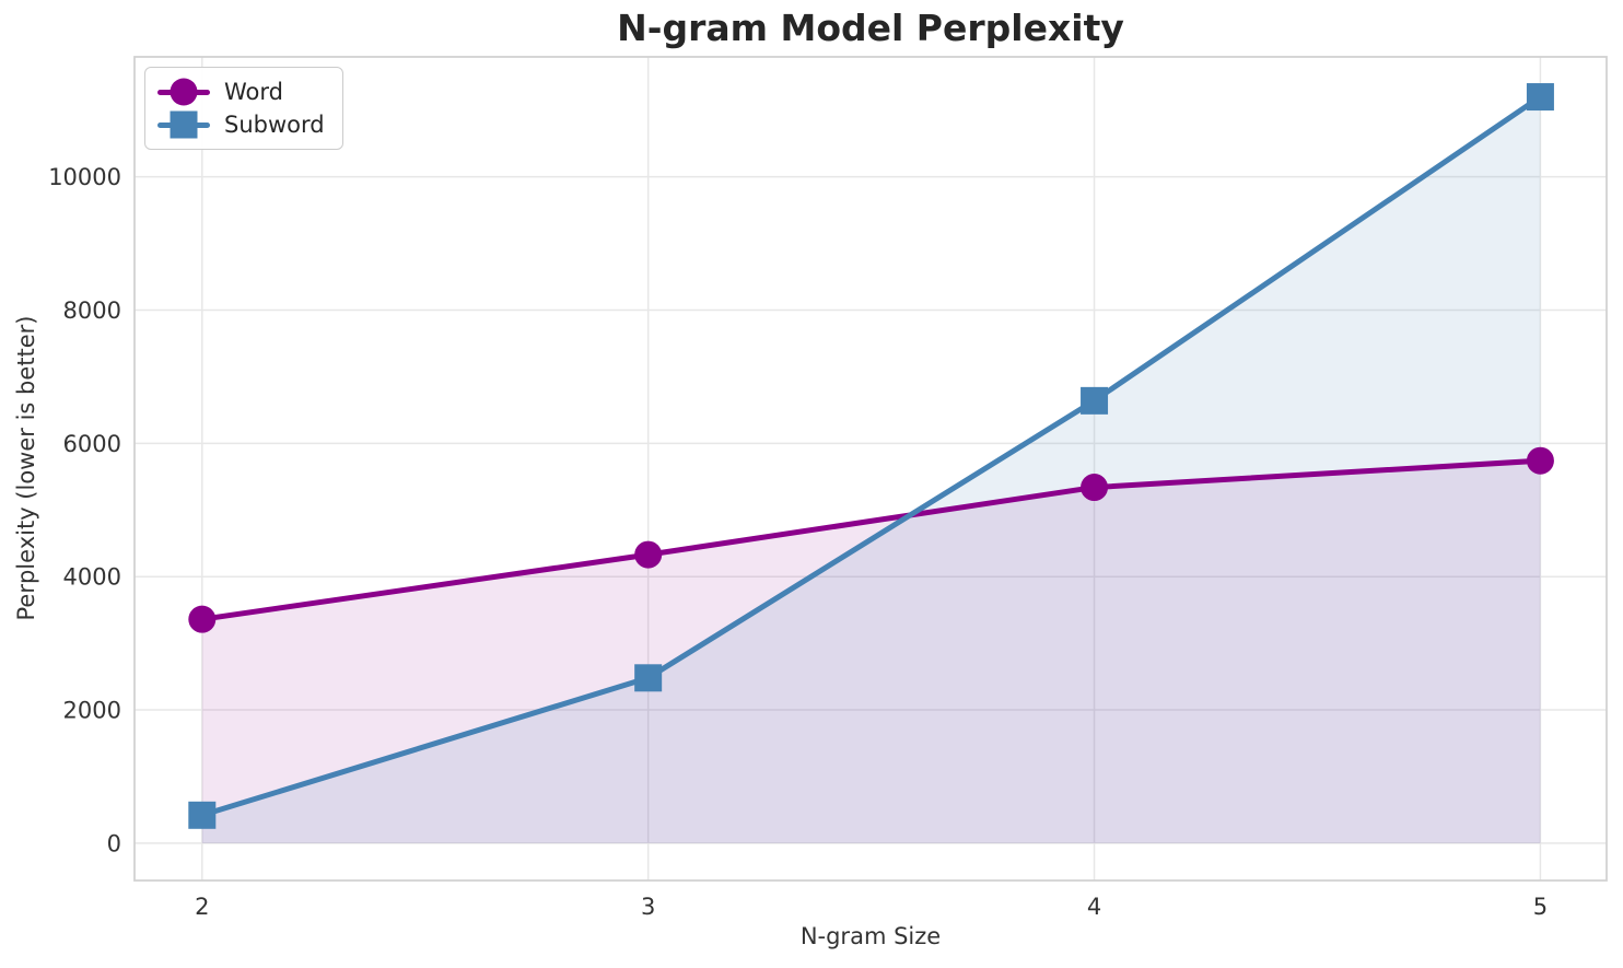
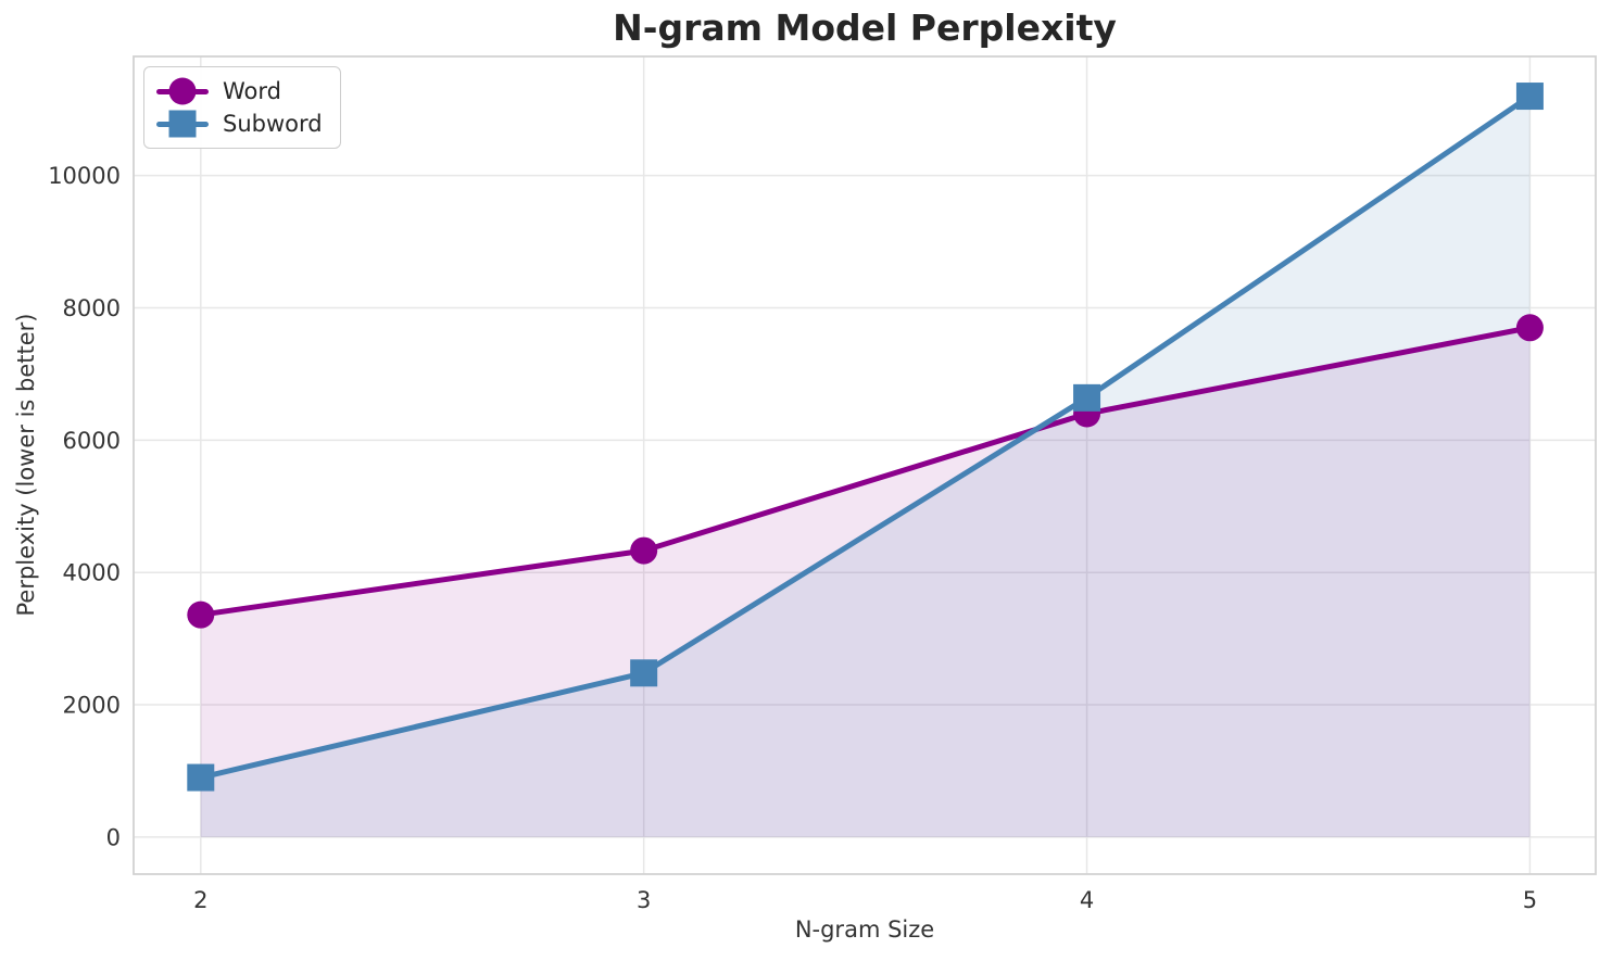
Subword/2: 400 -> 900
Word/4: 5300 -> 6400
Word/5: 5700 -> 7700
